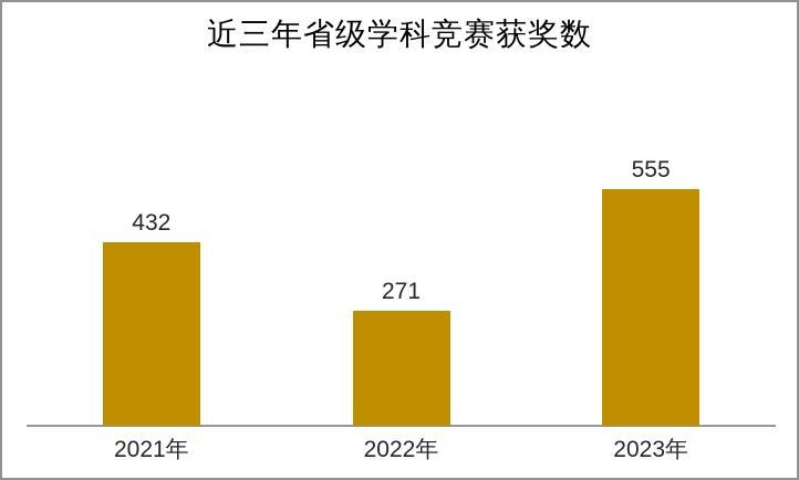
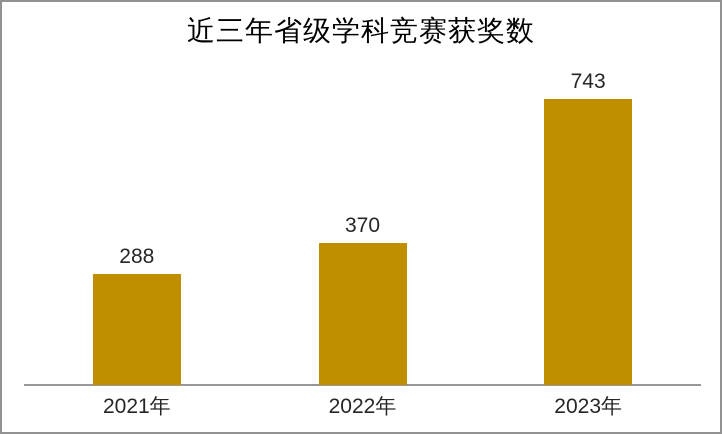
2021年: 432 -> 288
2022年: 271 -> 370
2023年: 555 -> 743
